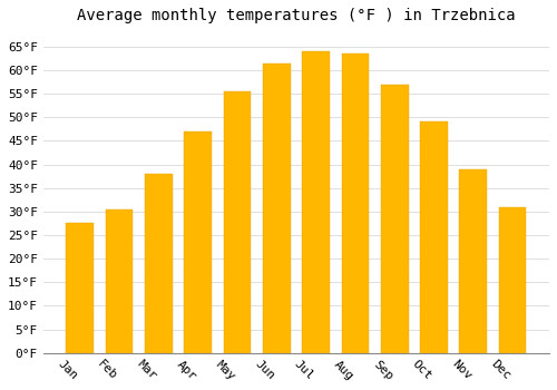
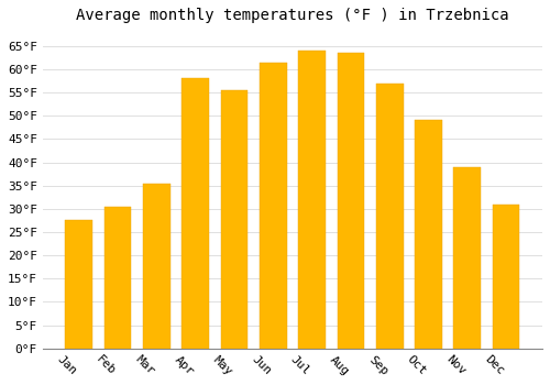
Mar: 38.0°F -> 35.5°F
Apr: 47.0°F -> 58.0°F
